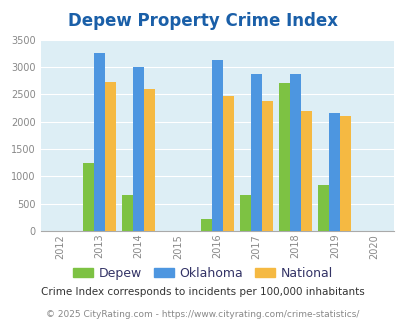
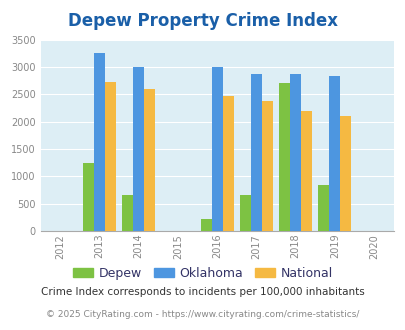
Oklahoma/2016: 3120 -> 3000
Oklahoma/2019: 2160 -> 2830
